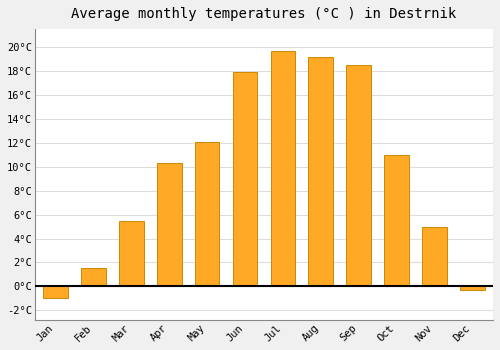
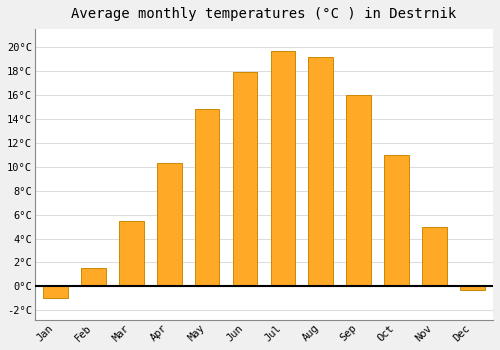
May: 12.1°C -> 14.8°C
Sep: 18.5°C -> 16.0°C
